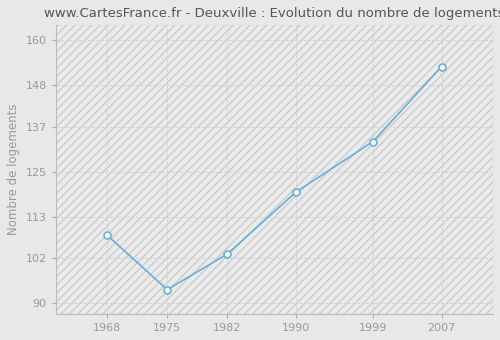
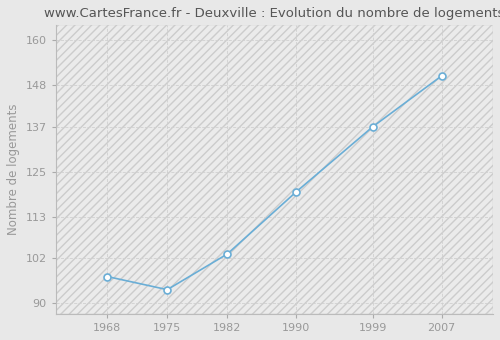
1968: 108.0 -> 97.0
1999: 133.0 -> 137.0
2007: 153.0 -> 150.5
